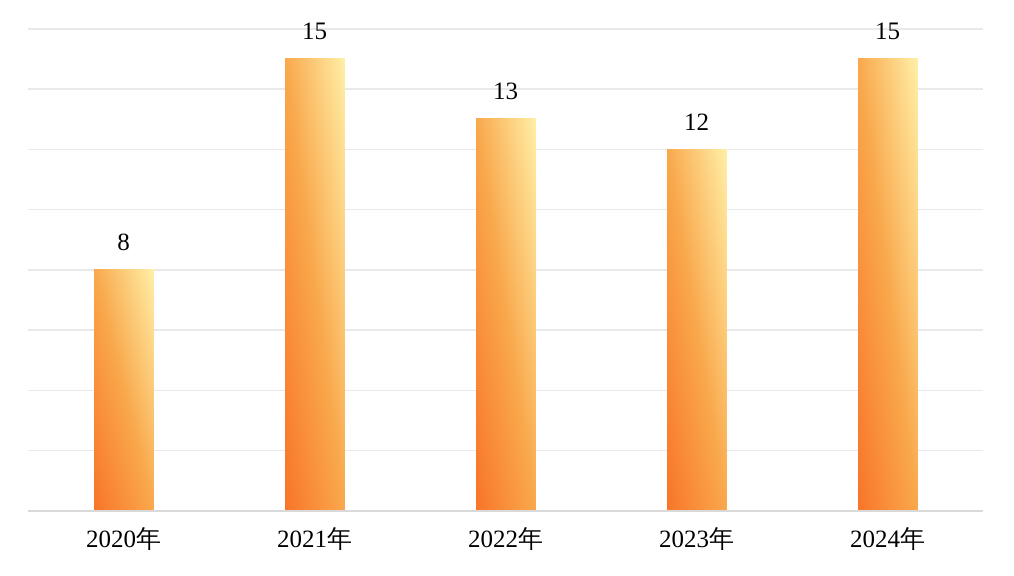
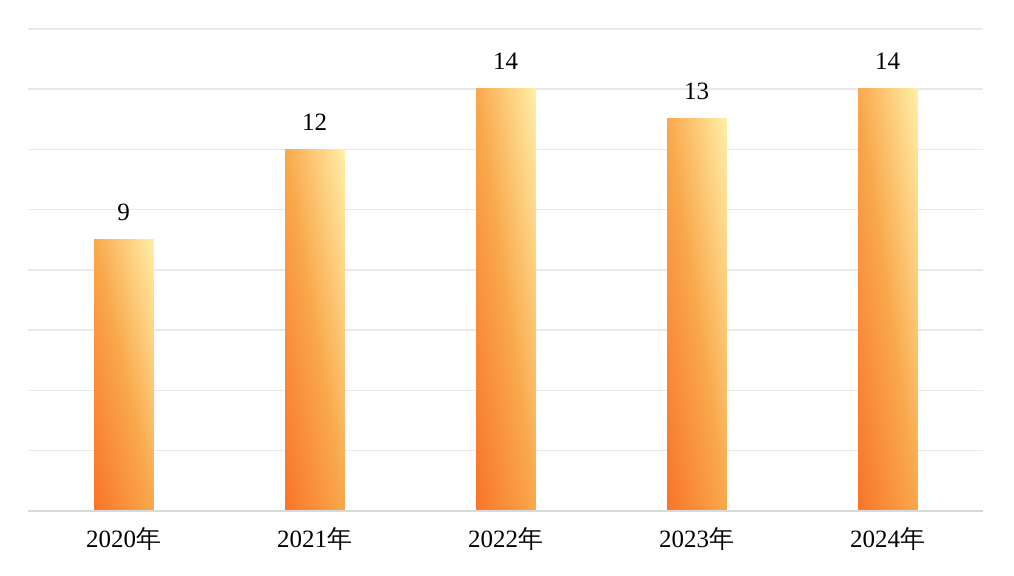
2020年: 8 -> 9
2021年: 15 -> 12
2022年: 13 -> 14
2023年: 12 -> 13
2024年: 15 -> 14
